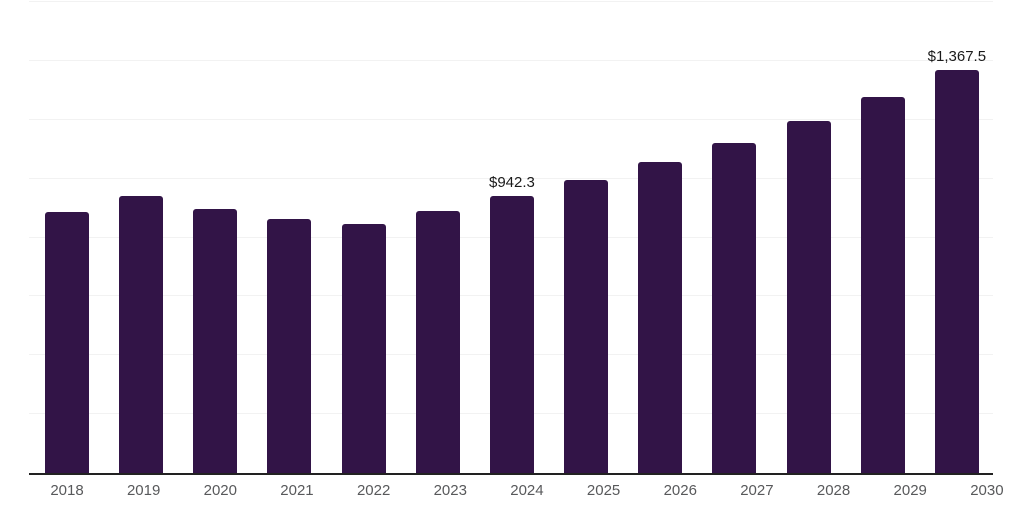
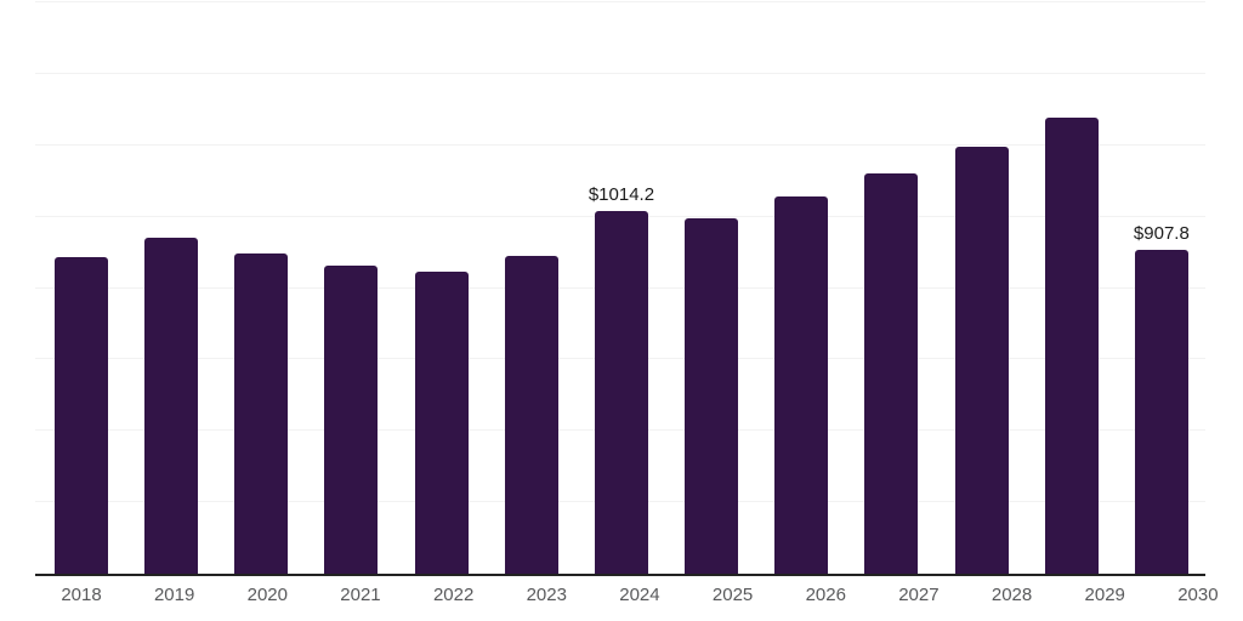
2024: $942.3 -> $1014.2
2030: $1,367.5 -> $907.8
